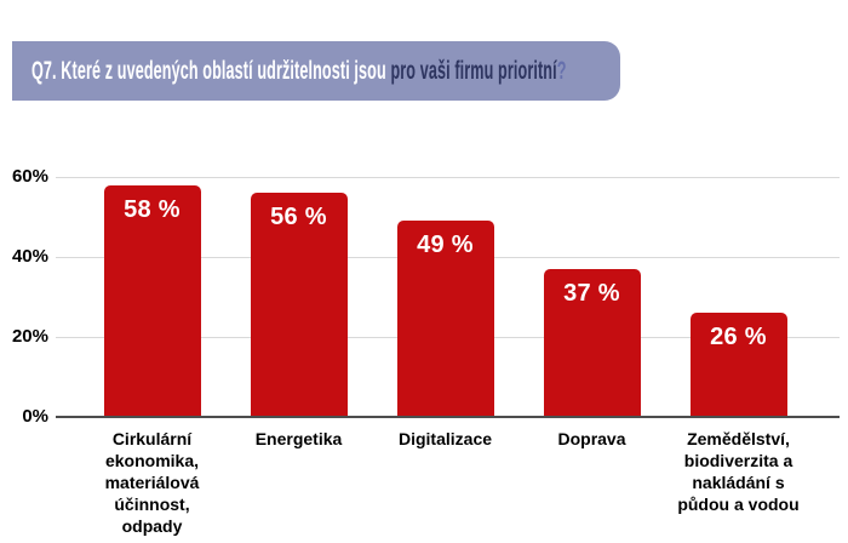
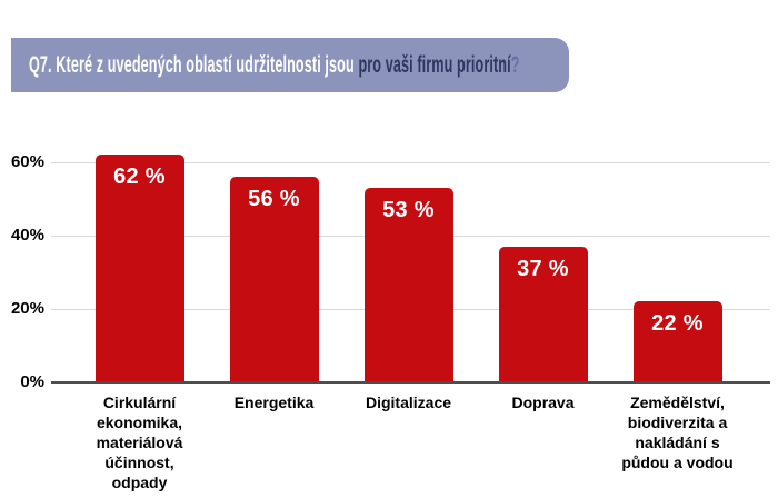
Cirkulární ekonomika, materiálová účinnost, odpady: 58 -> 62
Digitalizace: 49 -> 53
Zemědělství, biodiverzita a nakládání s půdou a vodou: 26 -> 22
